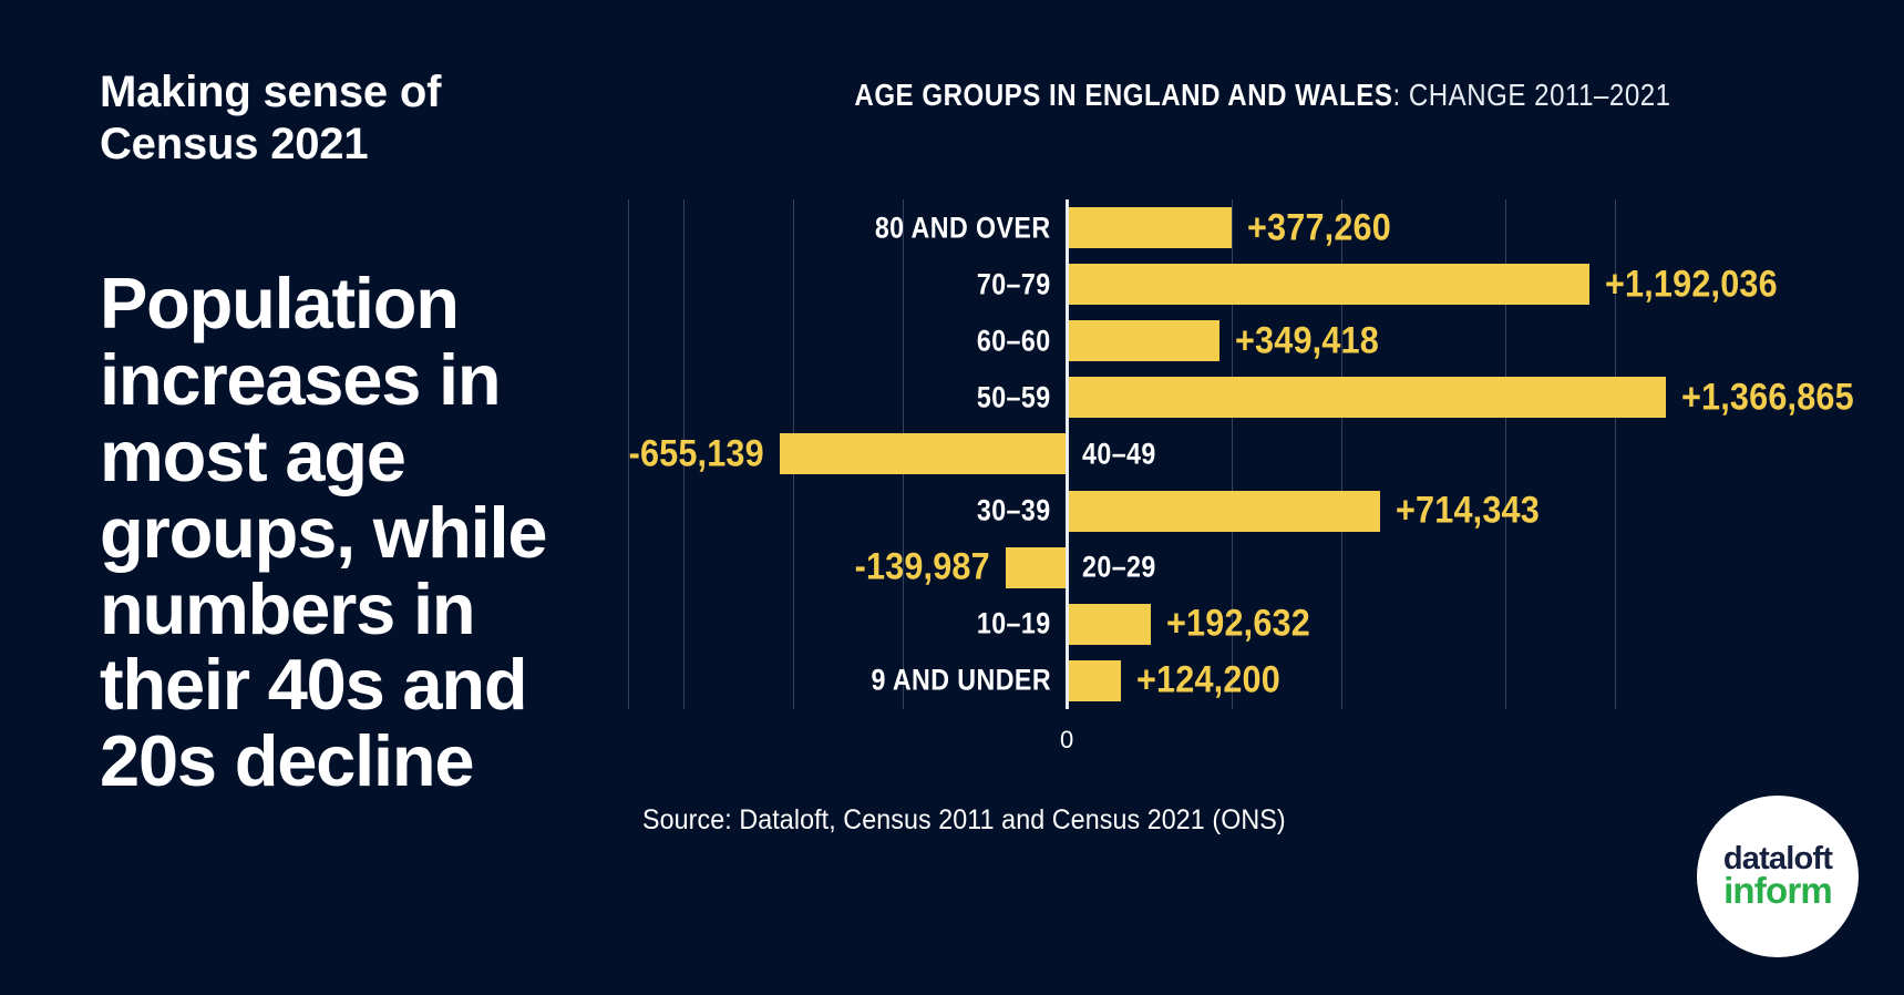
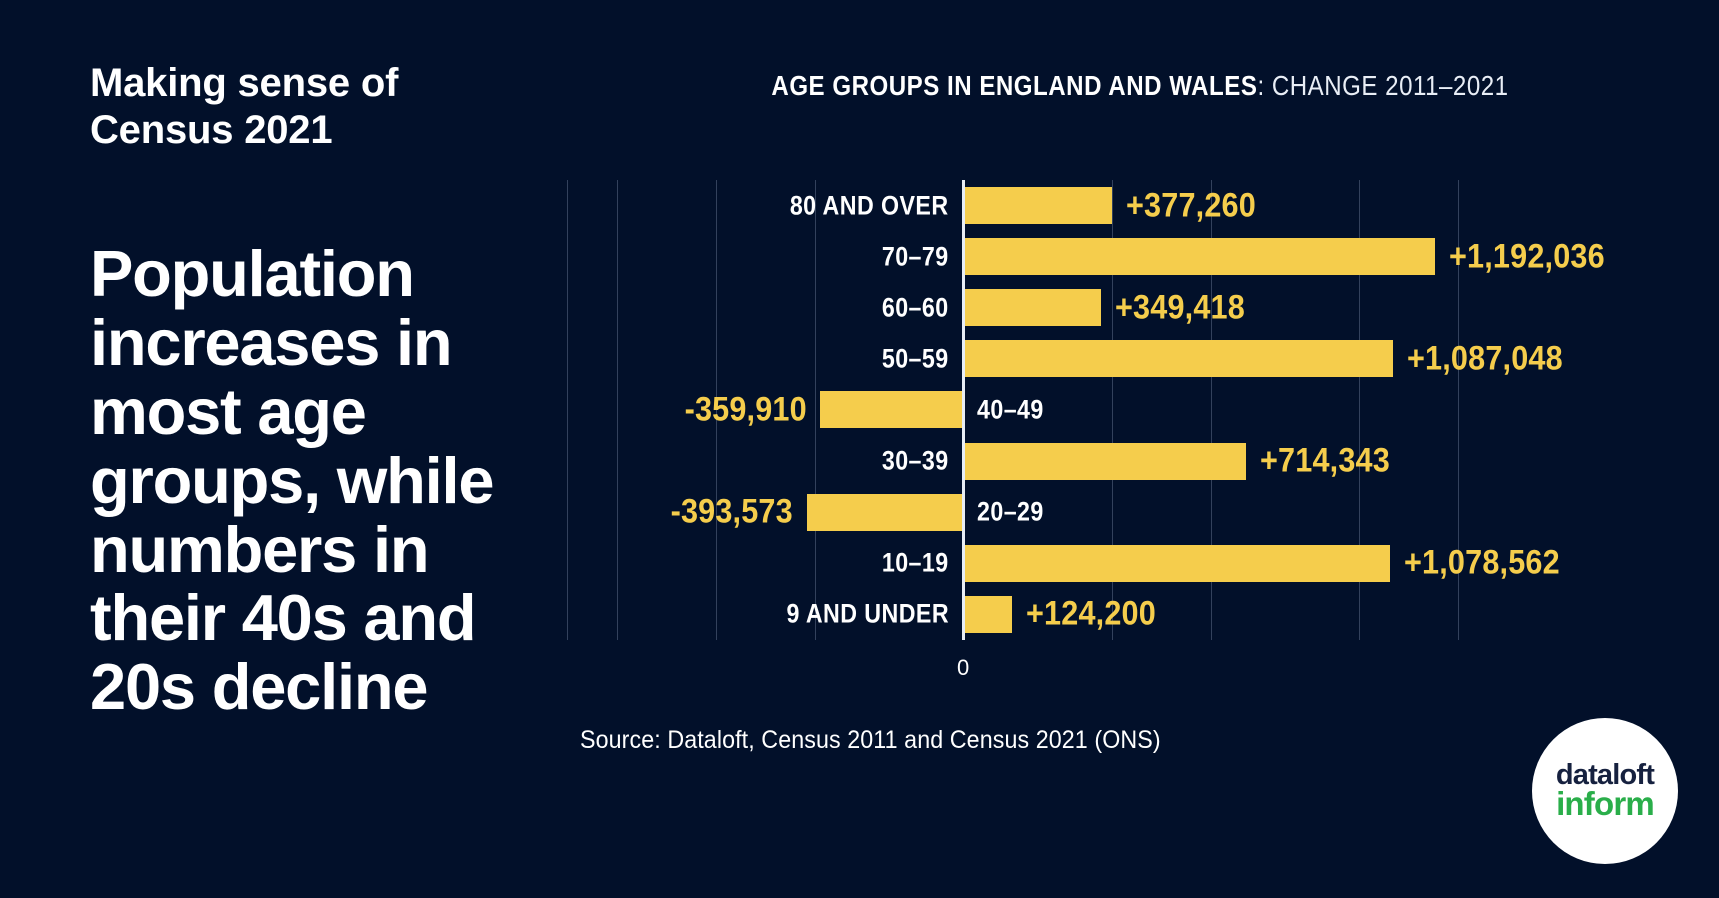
50–59: +1,366,865 -> +1,087,048
40–49: -655,139 -> -359,910
20–29: -139,987 -> -393,573
10–19: +192,632 -> +1,078,562
